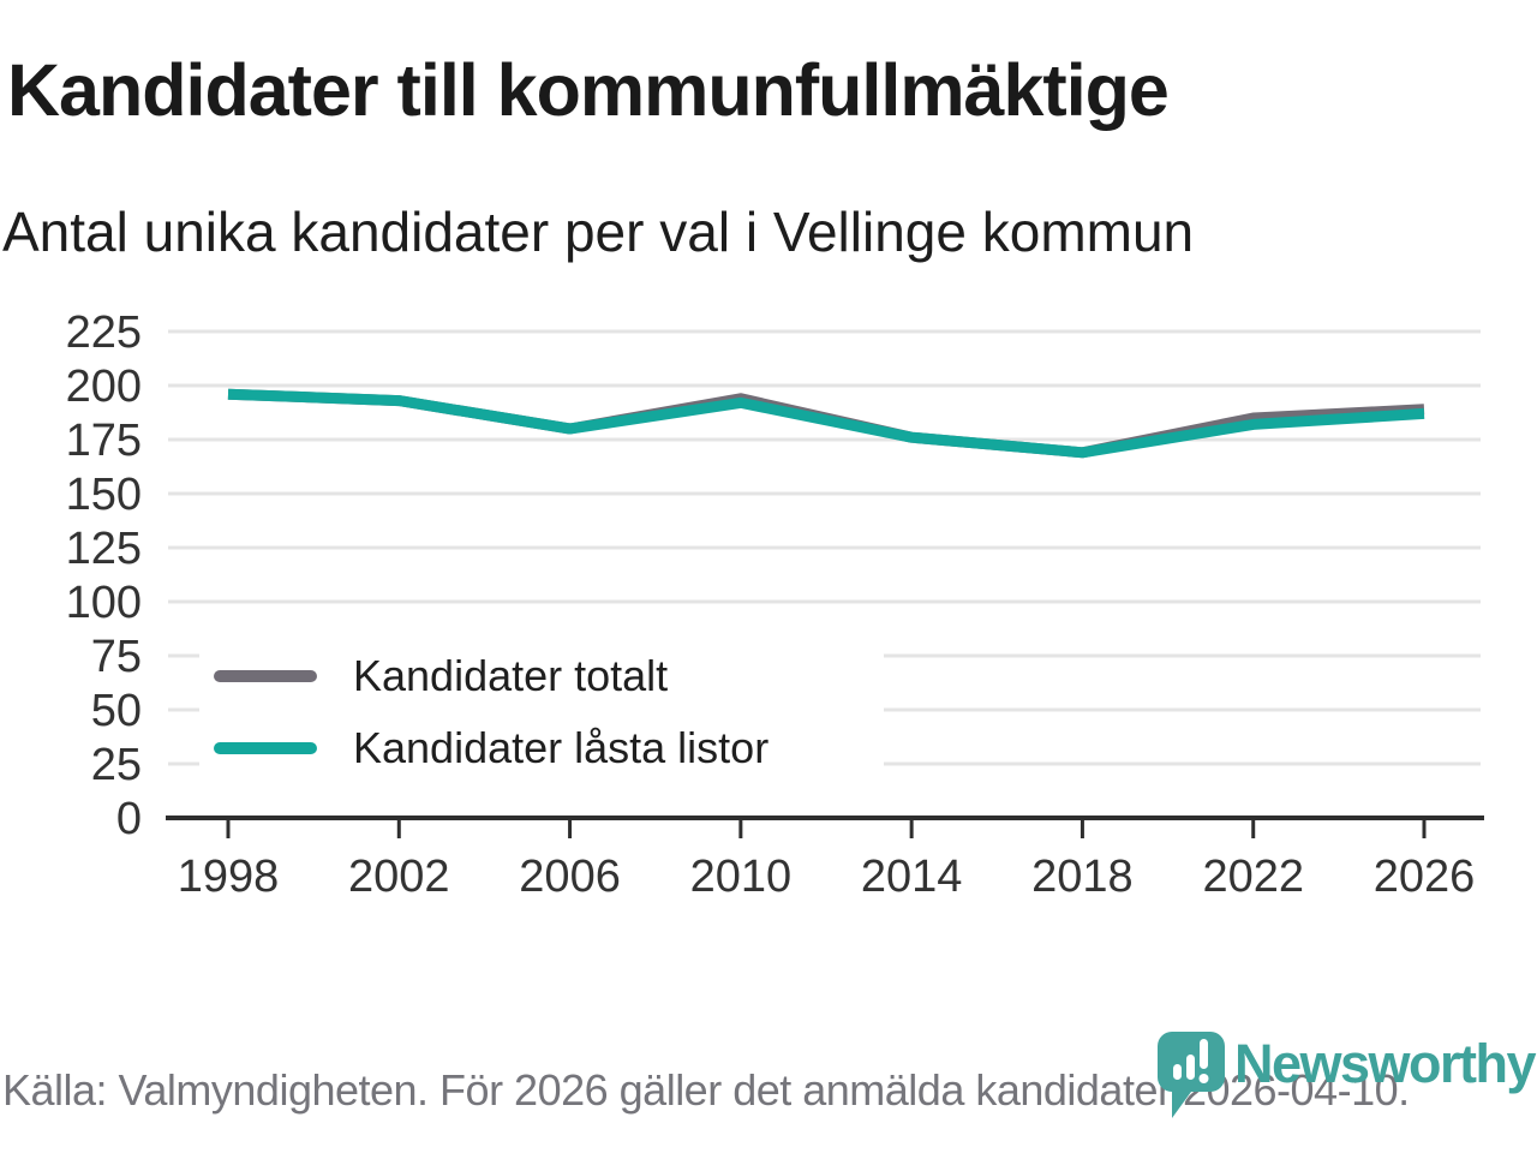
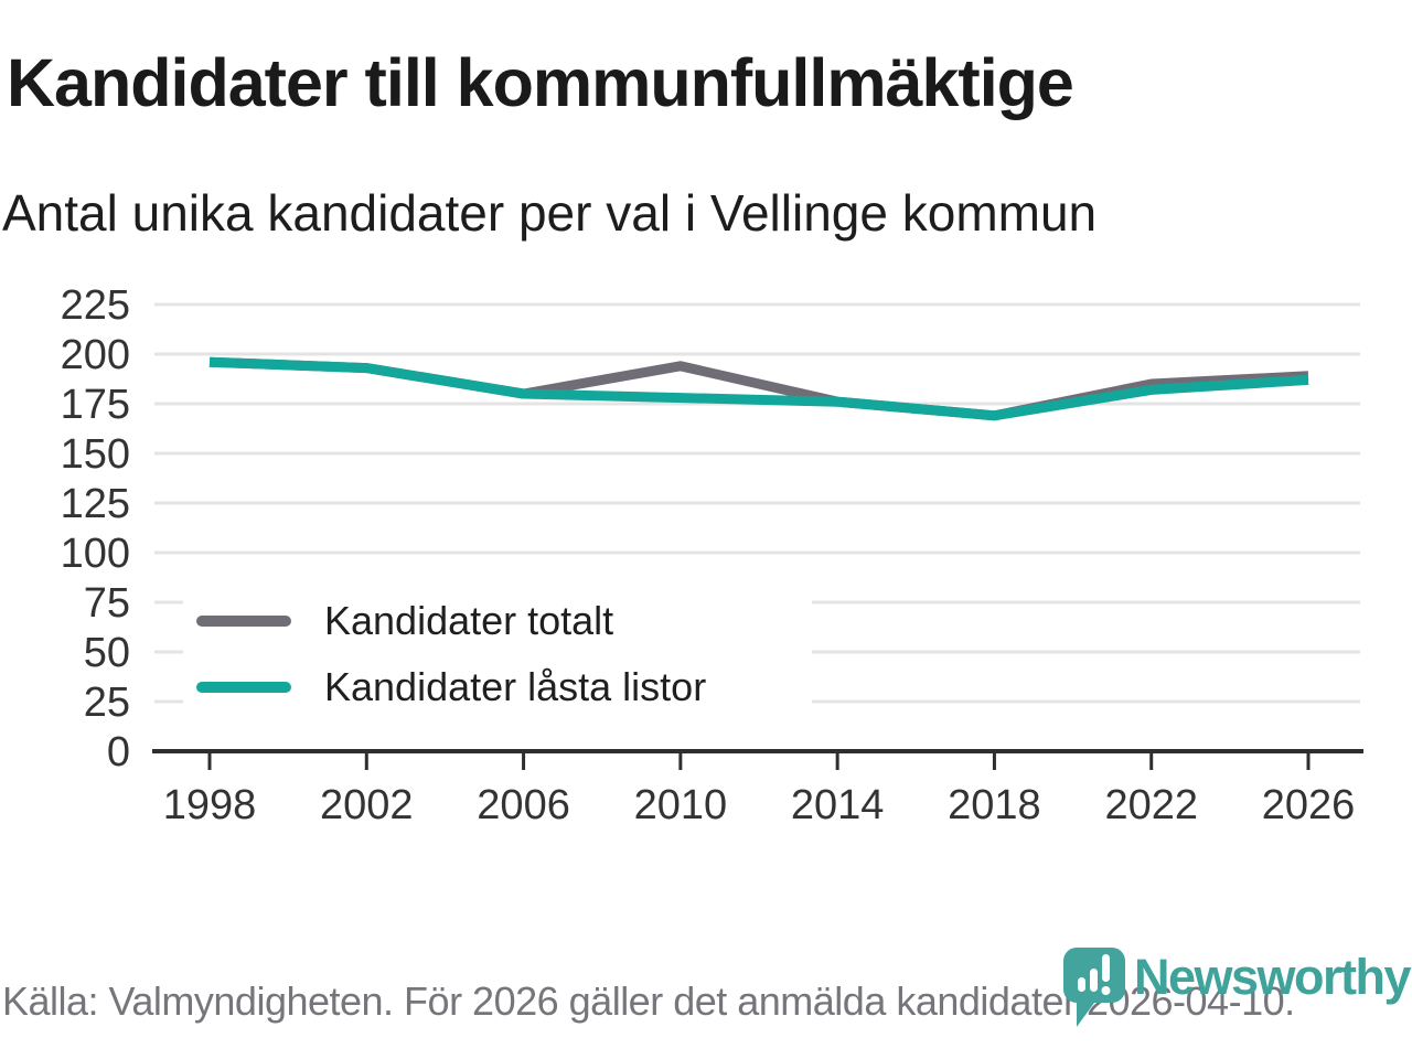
Kandidater låsta listor/2010: 192 -> 178
